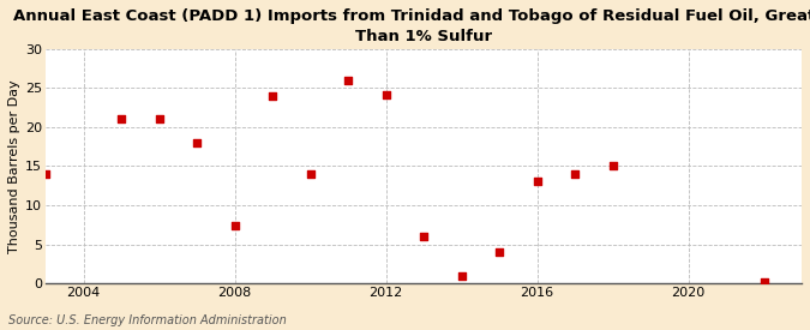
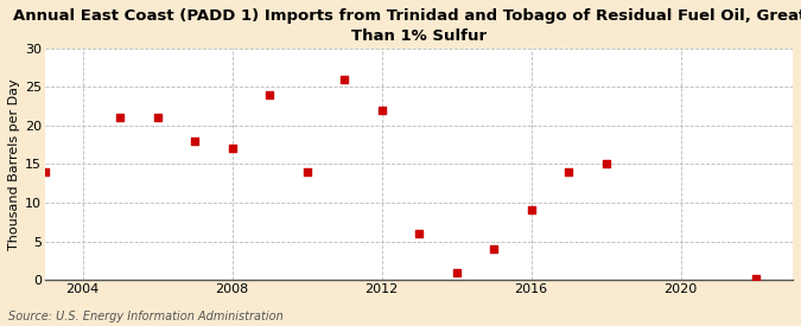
2008: 7.4 -> 17.0
2012: 24.2 -> 22.0
2016: 13.0 -> 9.0
